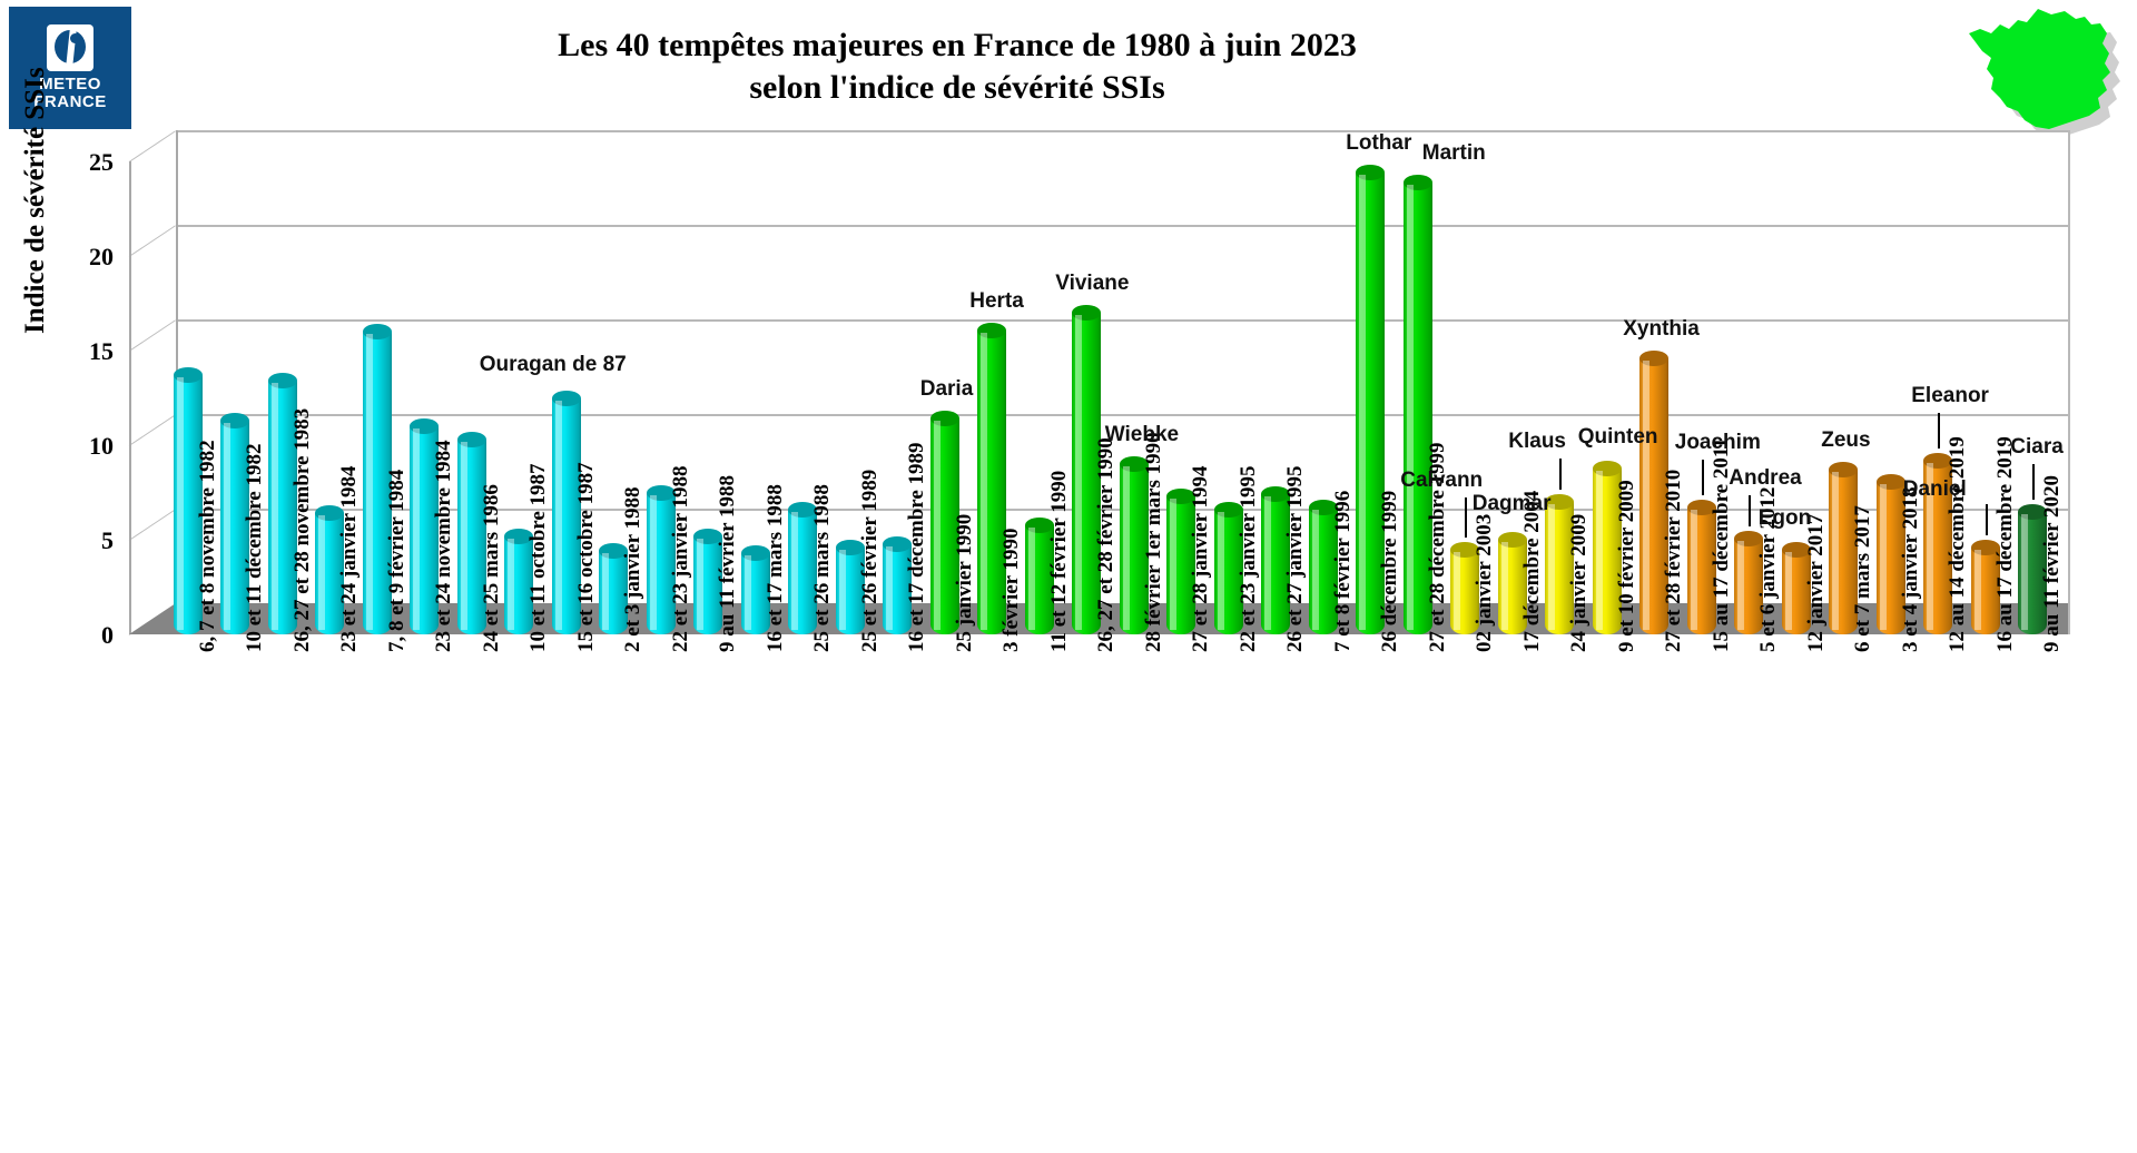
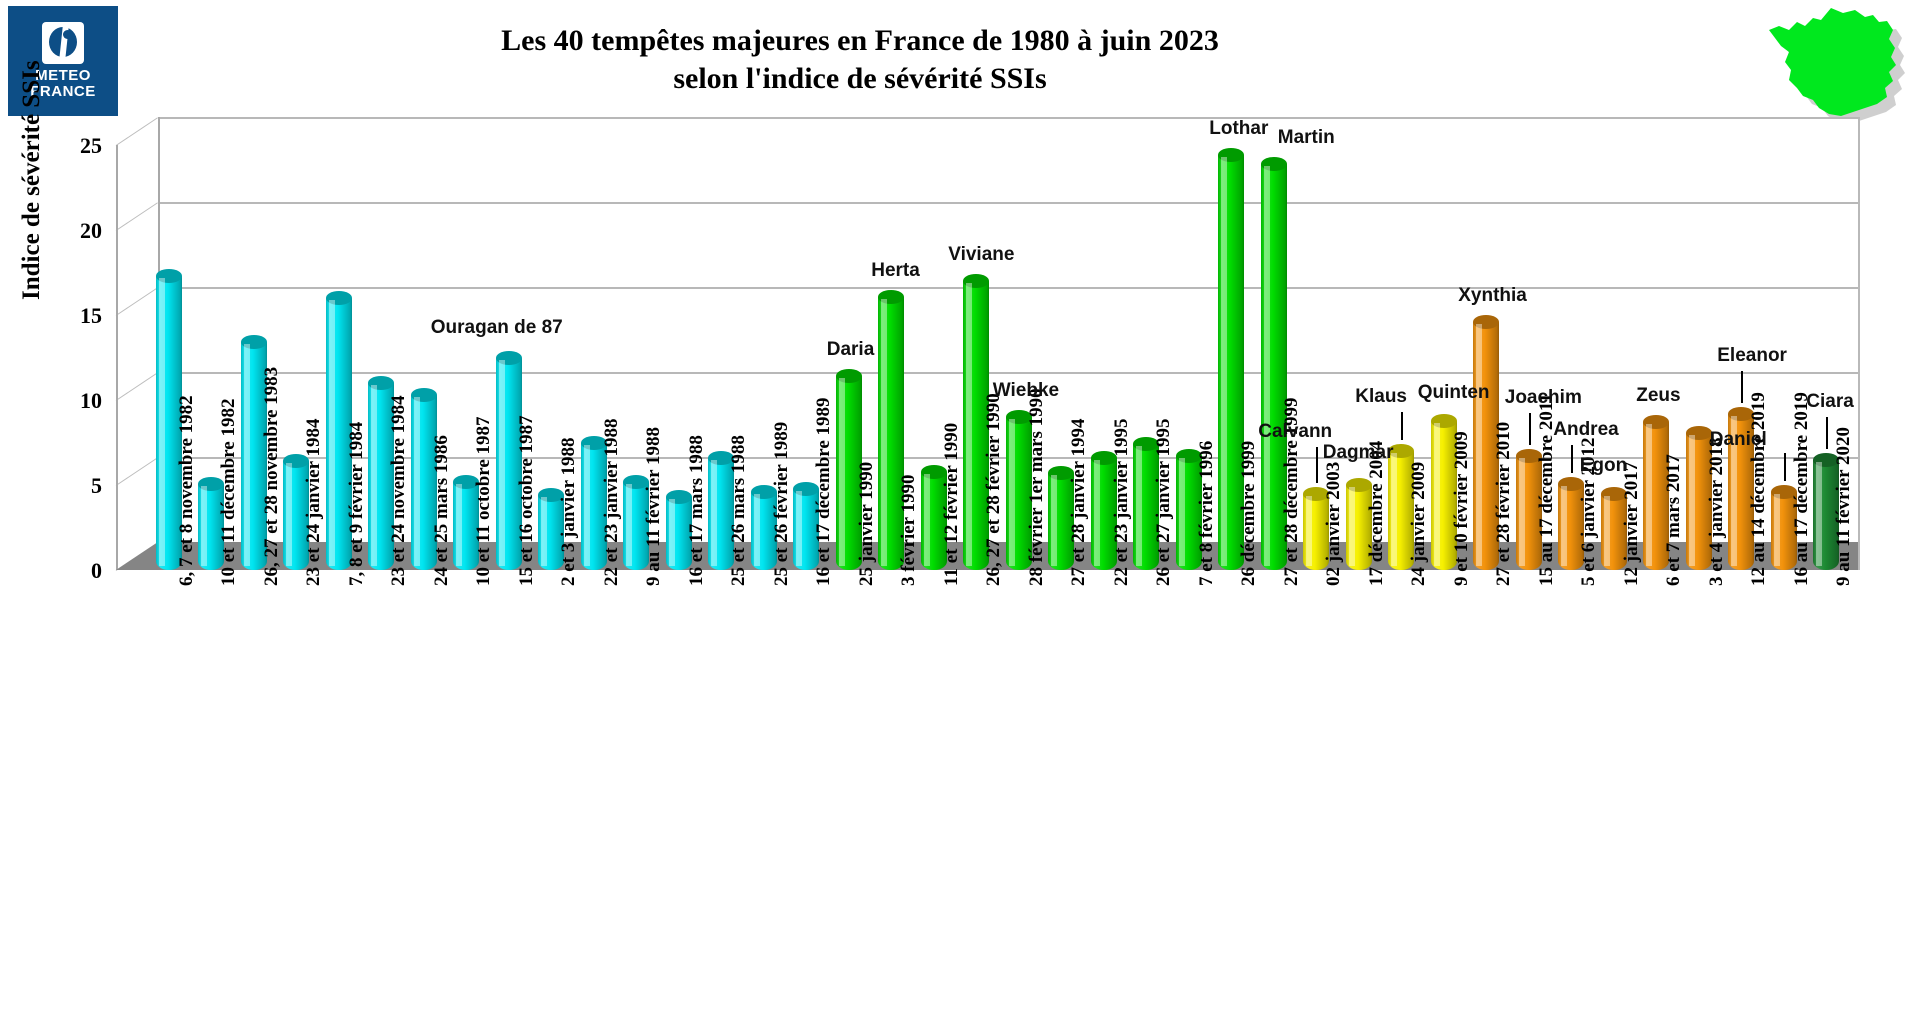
6, 7 et 8 novembre 1982: 14.1 -> 17.7
10 et 11 décembre 1982: 11.7 -> 5.5
27 et 28 janvier 1994: 7.7 -> 6.1
